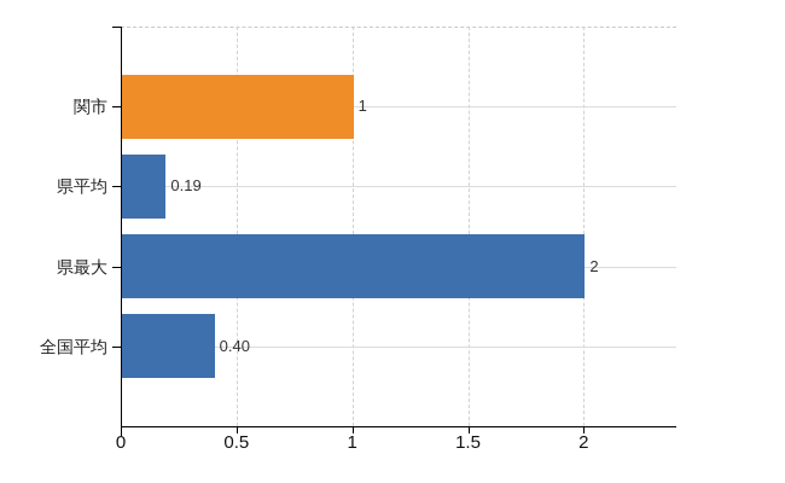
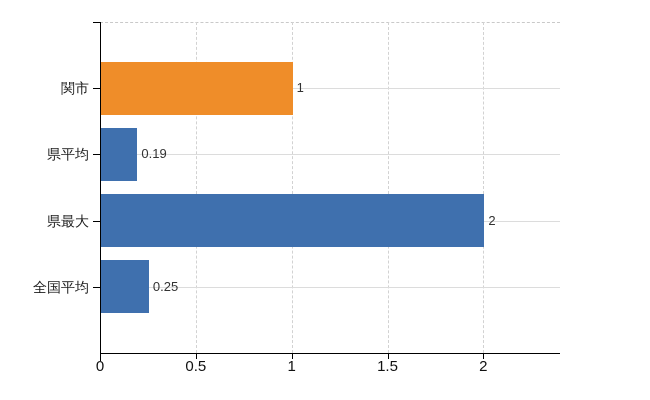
全国平均: 0.40 -> 0.25
